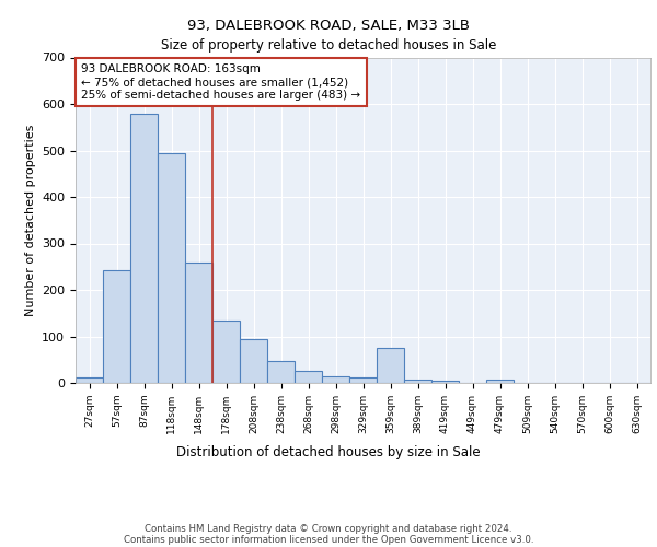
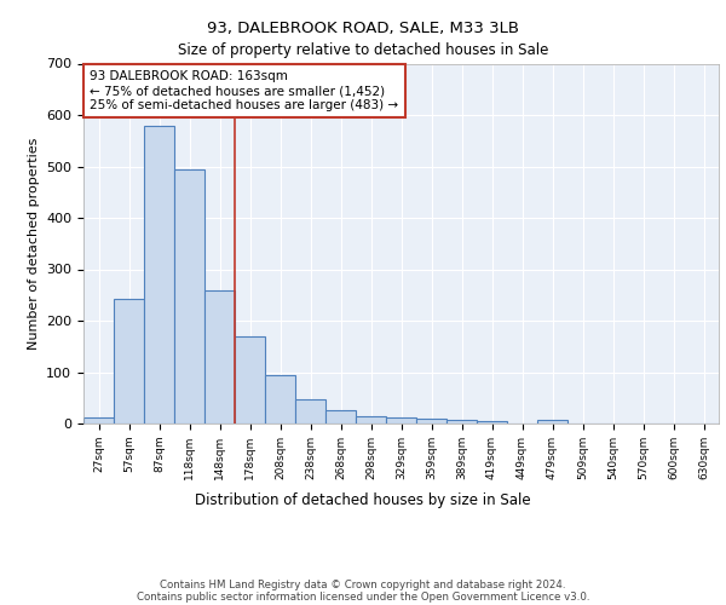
178sqm: 135 -> 170
359sqm: 75 -> 10
